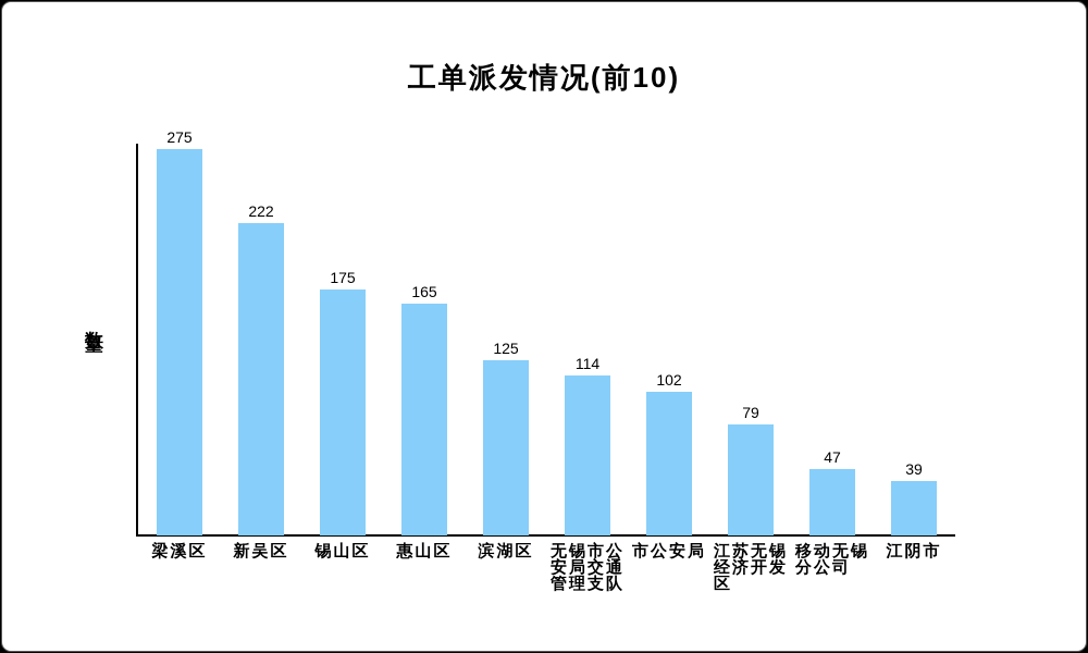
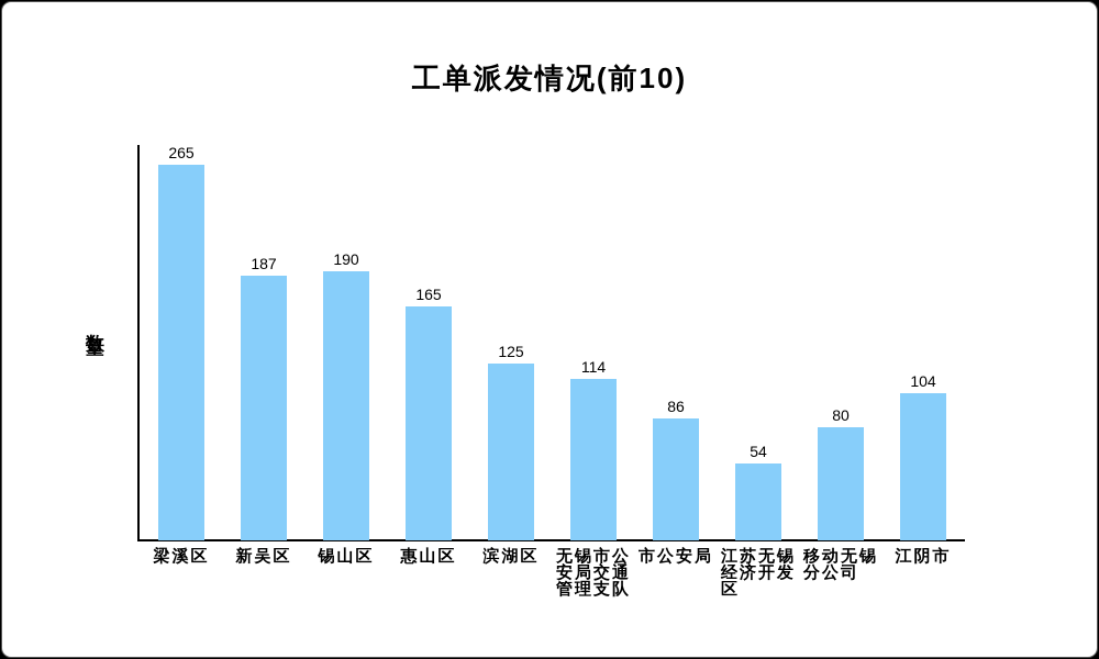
梁溪区: 275 -> 265
新吴区: 222 -> 187
锡山区: 175 -> 190
市公安局: 102 -> 86
江苏无锡经济开发区: 79 -> 54
移动无锡分公司: 47 -> 80
江阴市: 39 -> 104
